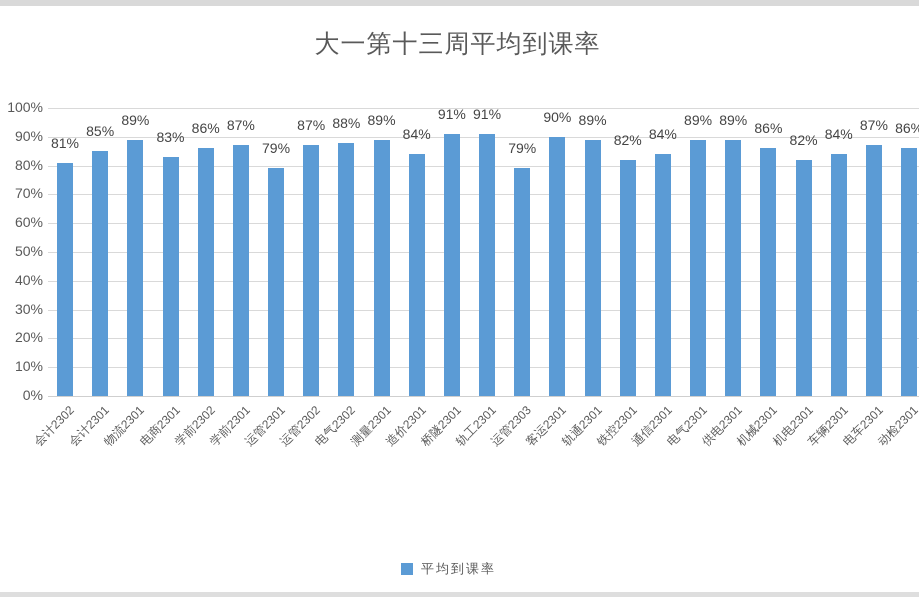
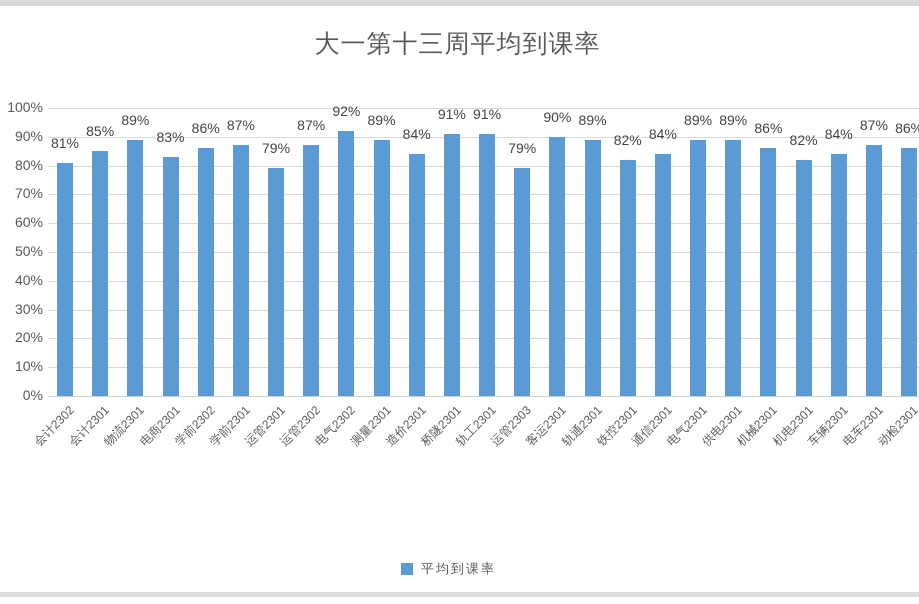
电气2302: 88% -> 92%
